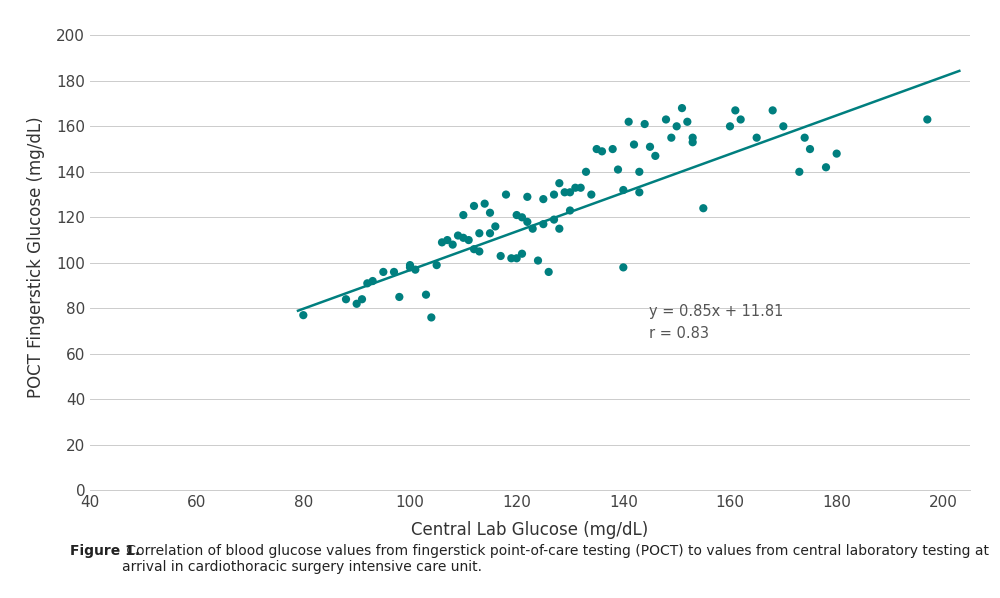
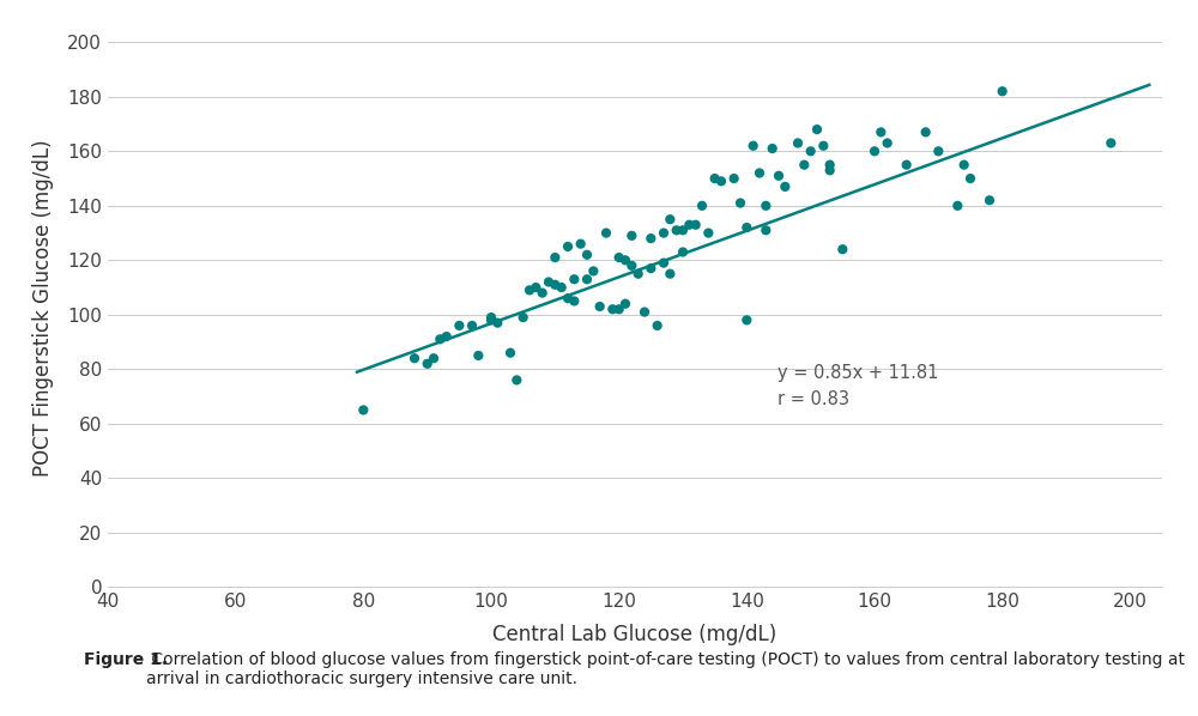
80: 77 -> 65
180: 148 -> 182
